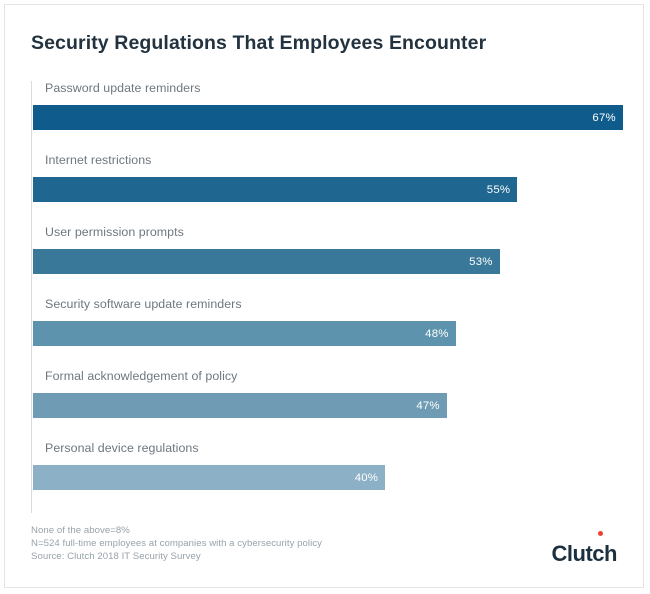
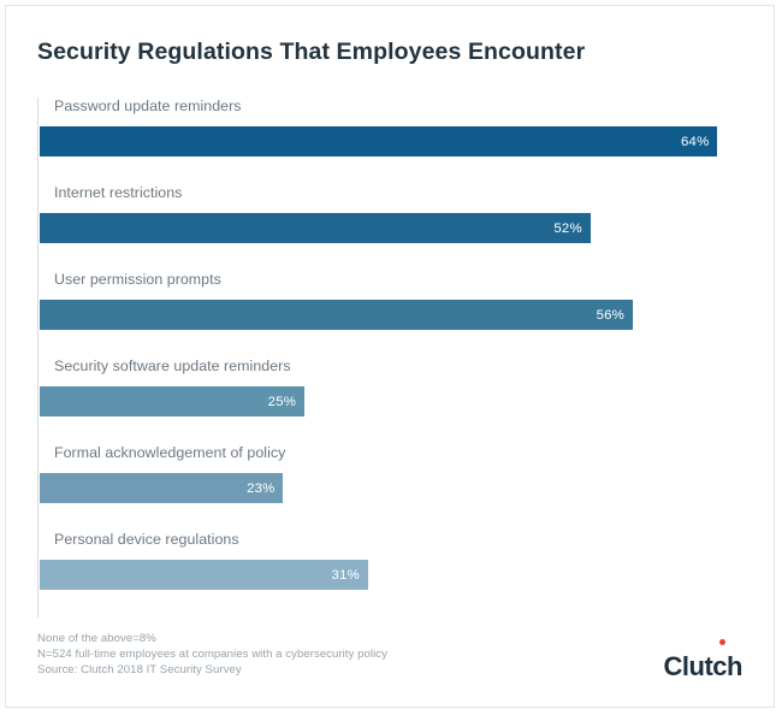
Password update reminders: 67% -> 64%
Internet restrictions: 55% -> 52%
User permission prompts: 53% -> 56%
Security software update reminders: 48% -> 25%
Formal acknowledgement of policy: 47% -> 23%
Personal device regulations: 40% -> 31%
